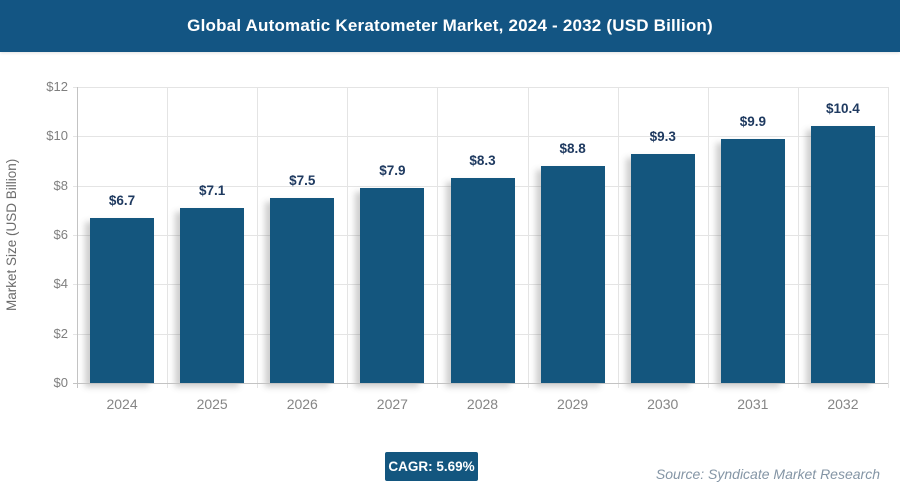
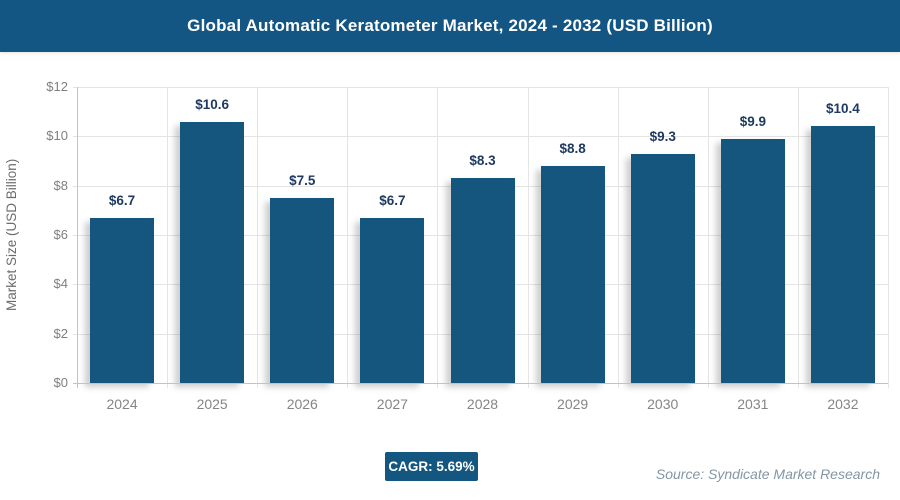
2025: $7.1 -> $10.6
2027: $7.9 -> $6.7
